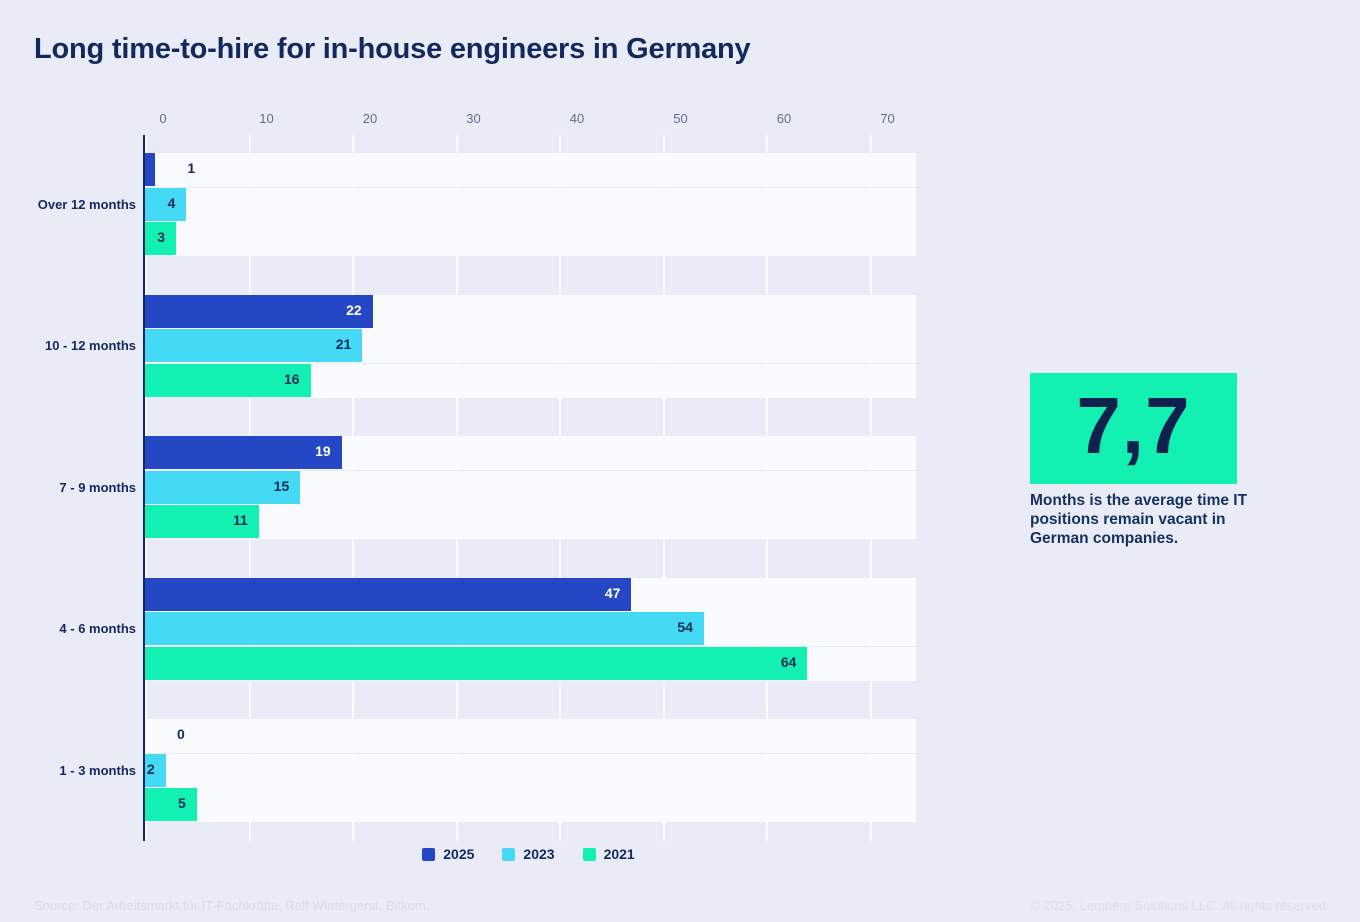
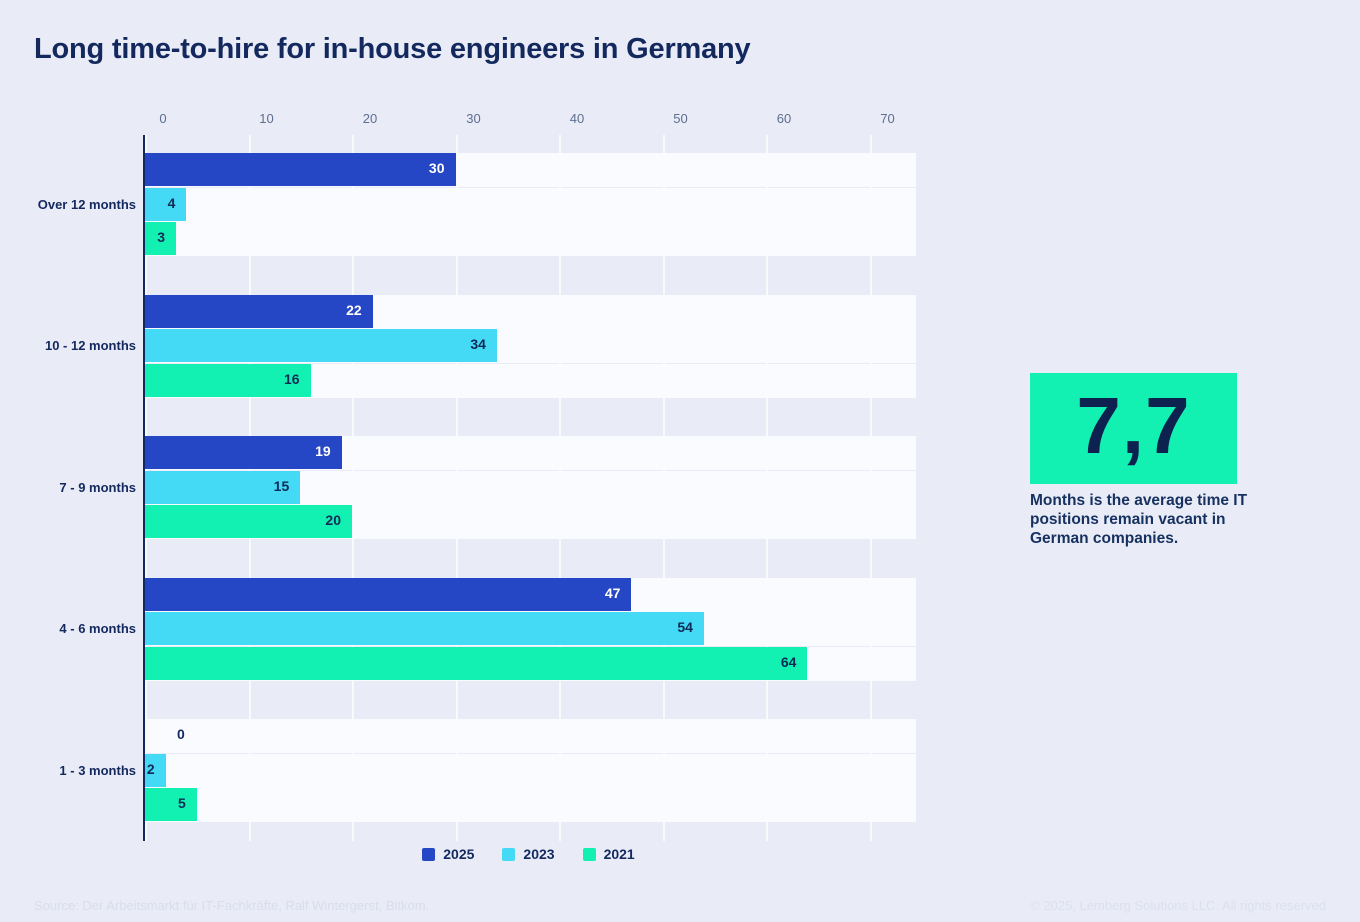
2025/Over 12 months: 1 -> 30
2023/10 - 12 months: 21 -> 34
2021/7 - 9 months: 11 -> 20
